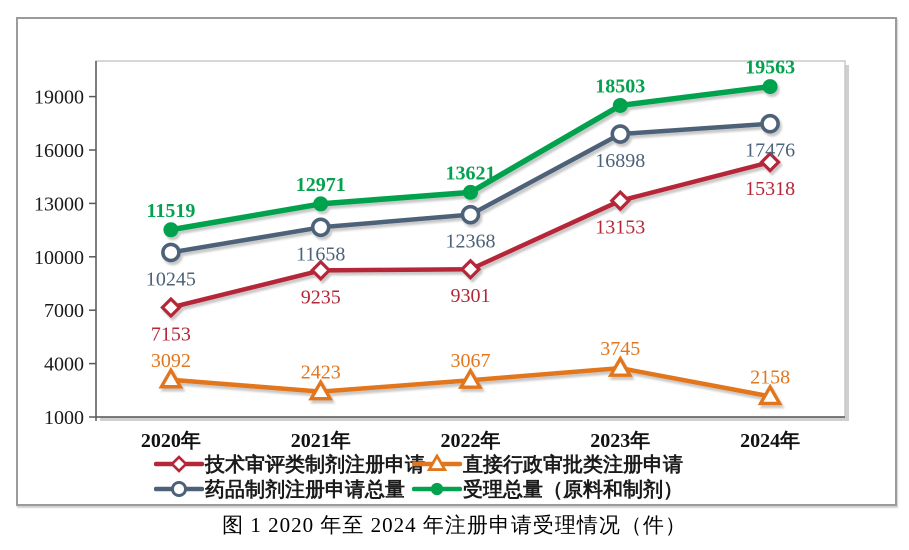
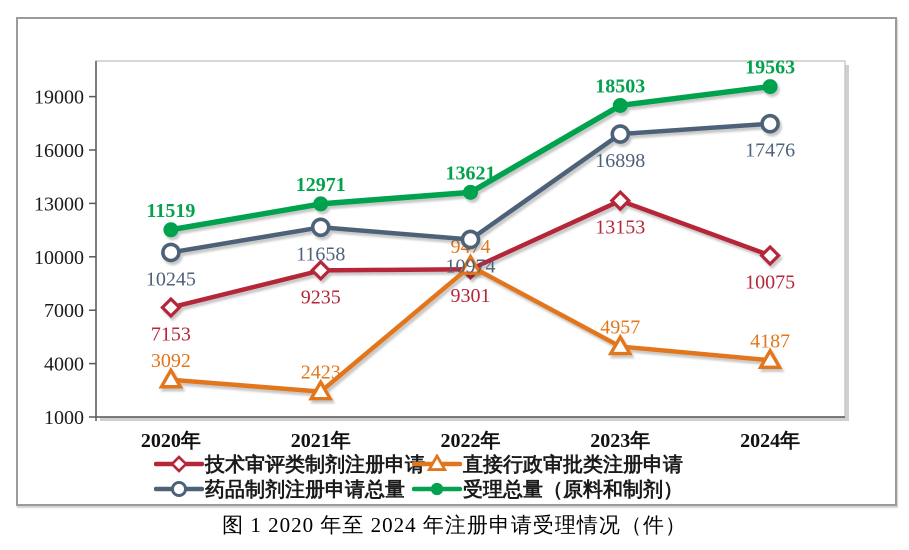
直接行政审批类注册申请/2022年: 3067 -> 9474
药品制剂注册申请总量/2022年: 12368 -> 10974
直接行政审批类注册申请/2023年: 3745 -> 4957
技术审评类制剂注册申请/2024年: 15318 -> 10075
直接行政审批类注册申请/2024年: 2158 -> 4187
